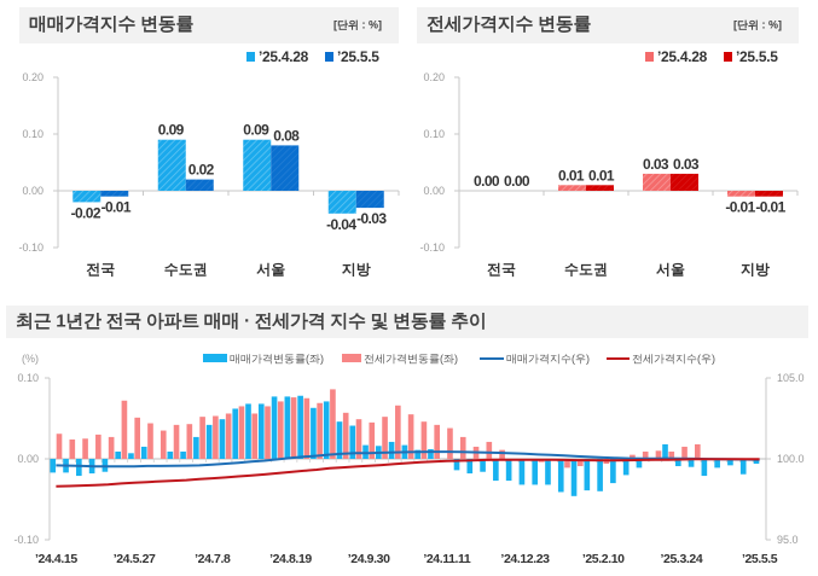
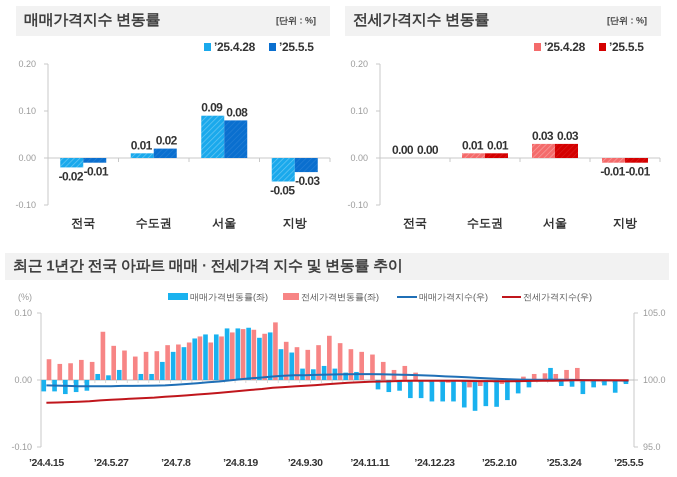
매매가격지수 변동률/’25.4.28/수도권: 0.09 -> 0.01
매매가격지수 변동률/’25.4.28/지방: -0.04 -> -0.05
